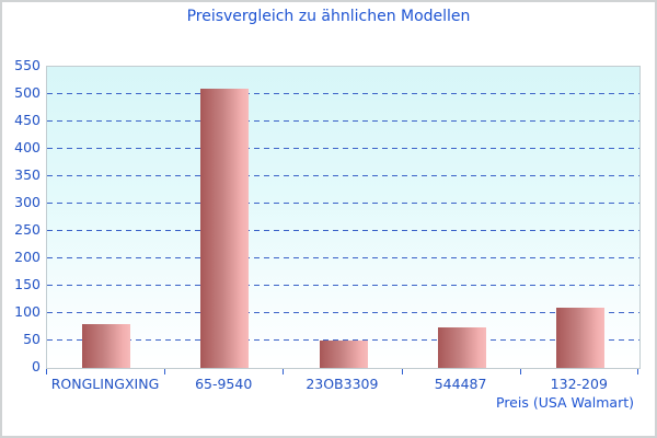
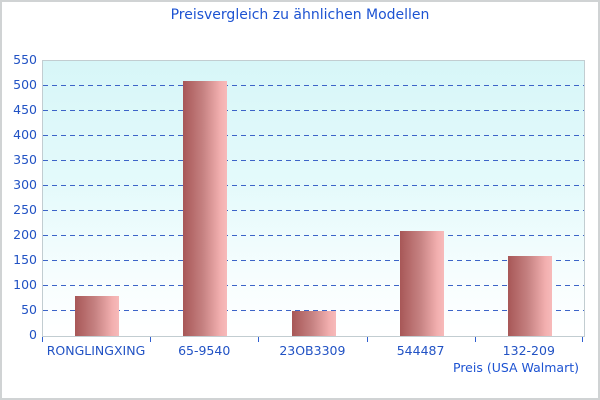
544487: 80 -> 210
132-209: 110 -> 160
